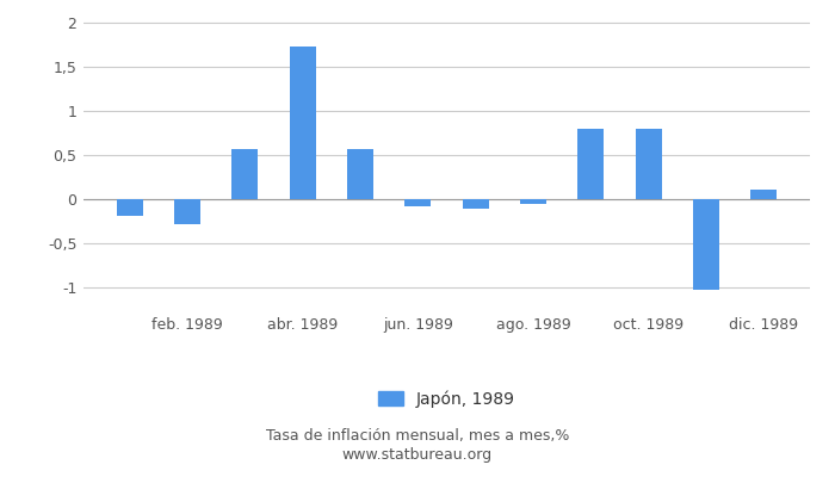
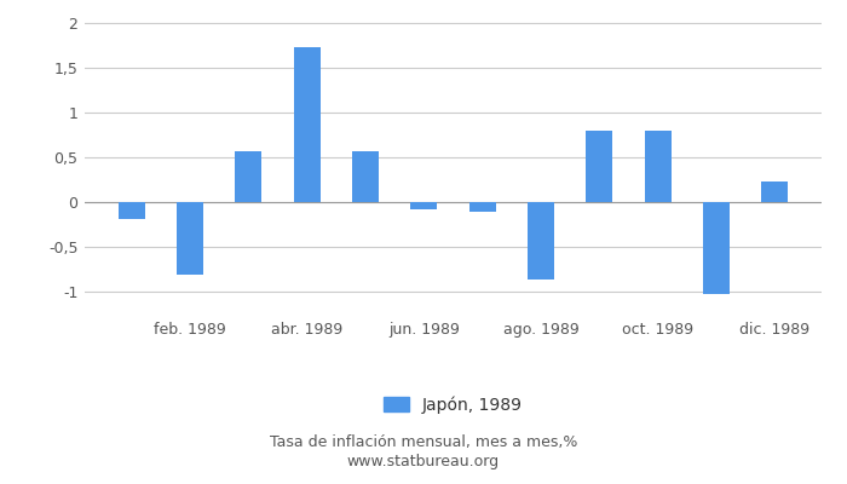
feb. 1989: -0,28 -> -0,80
ago. 1989: -0,05 -> -0,86
dic. 1989: 0,12 -> 0,24
